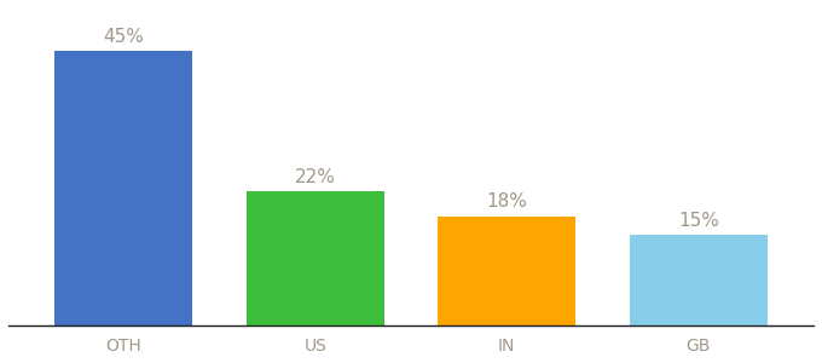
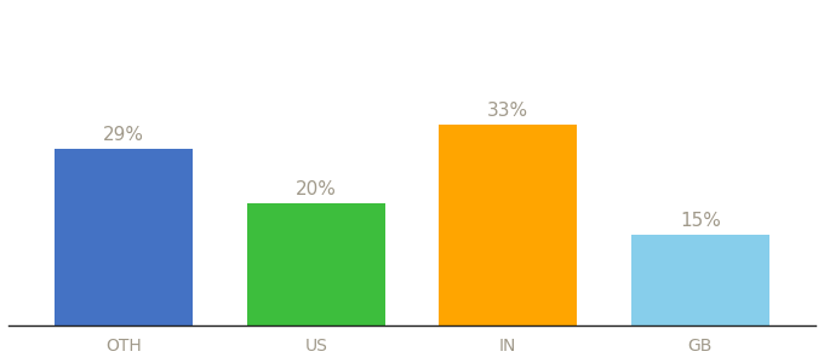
OTH: 45% -> 29%
US: 22% -> 20%
IN: 18% -> 33%
